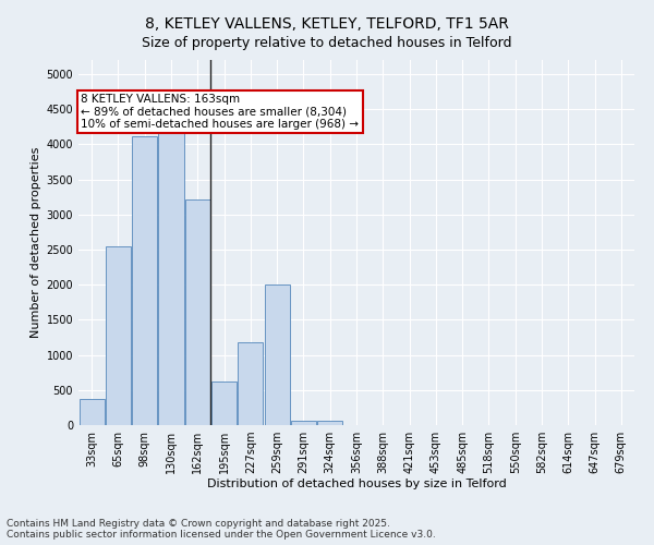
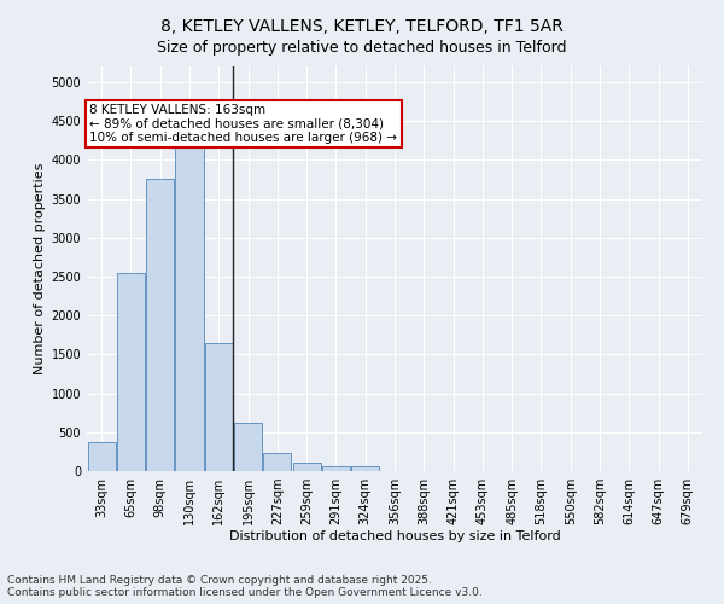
98sqm: 4120 -> 3750
162sqm: 3220 -> 1650
227sqm: 1180 -> 230
259sqm: 2000 -> 100
